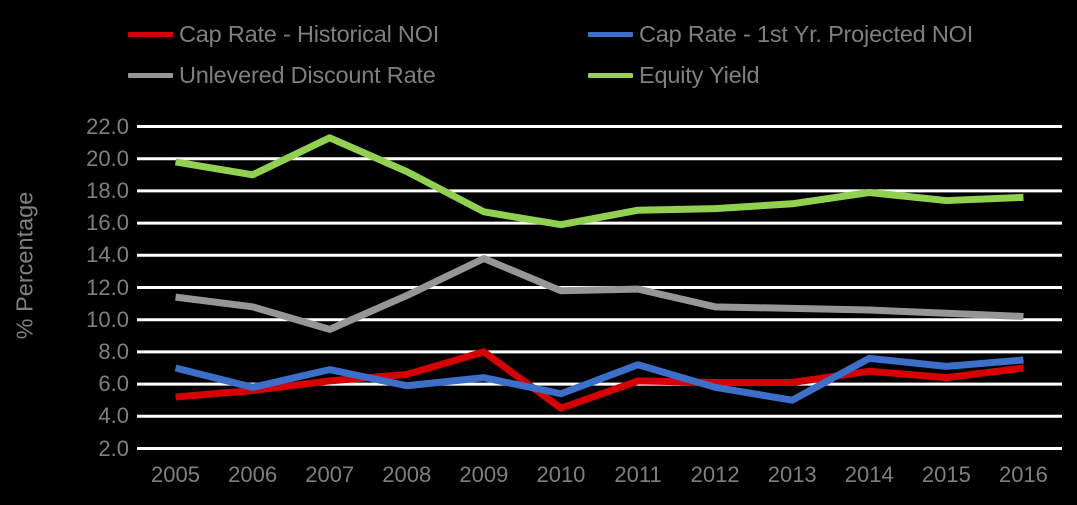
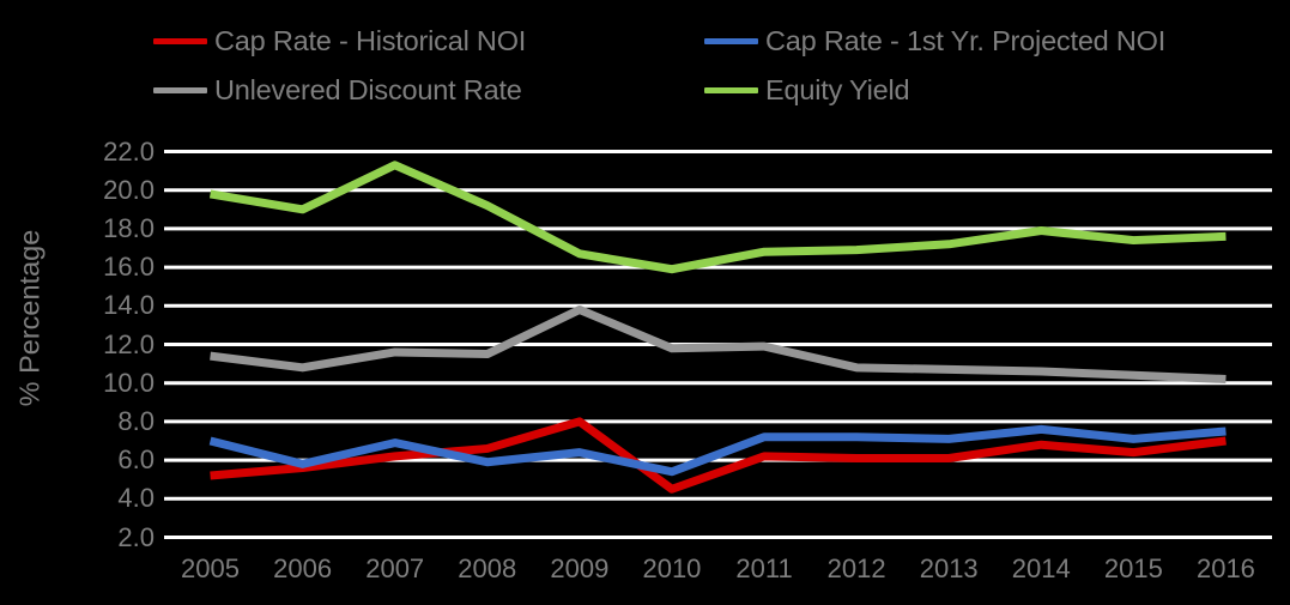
Unlevered Discount Rate/2007: 9.4 -> 11.6
Cap Rate - 1st Yr. Projected NOI/2012: 5.8 -> 7.2
Cap Rate - 1st Yr. Projected NOI/2013: 5.0 -> 7.1
